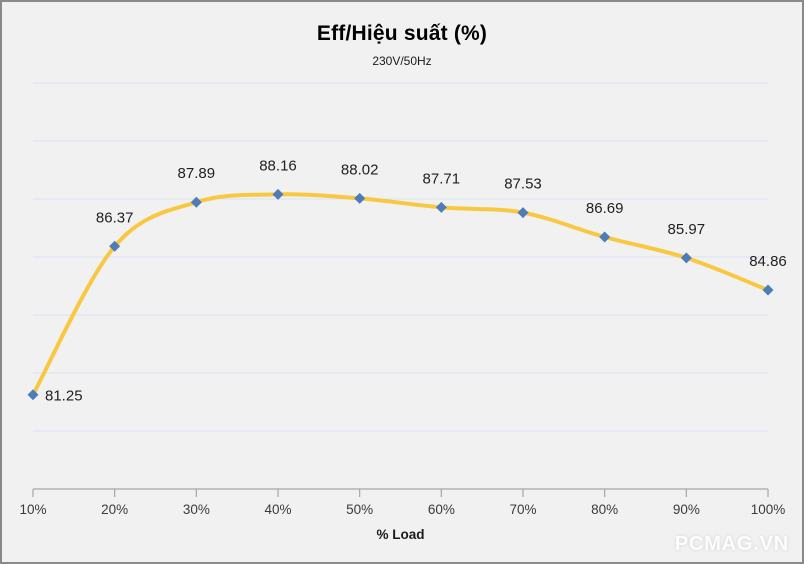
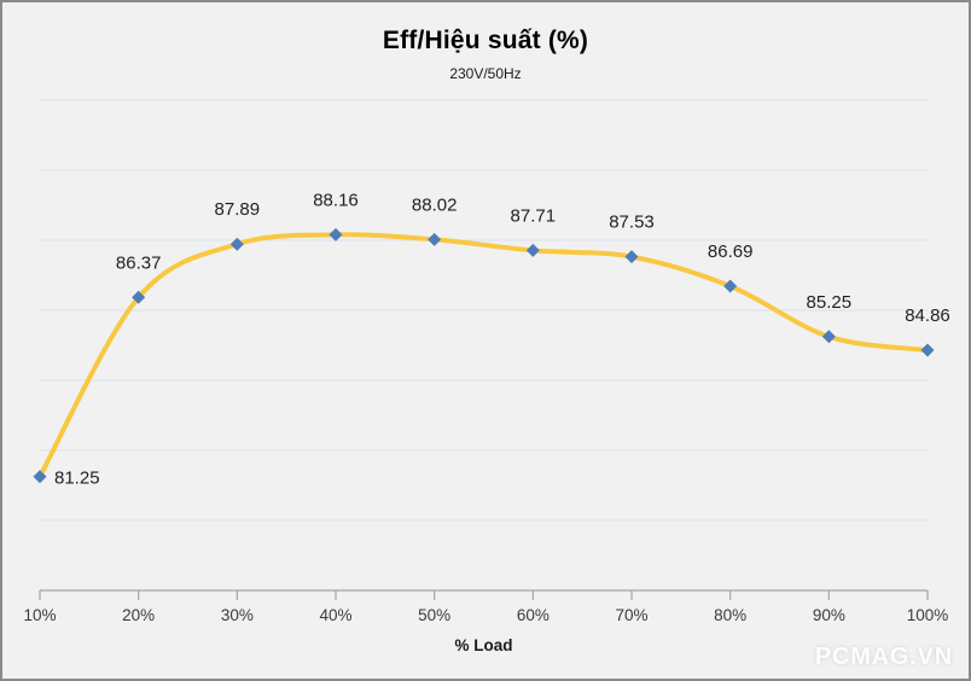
90%: 85.97 -> 85.25
